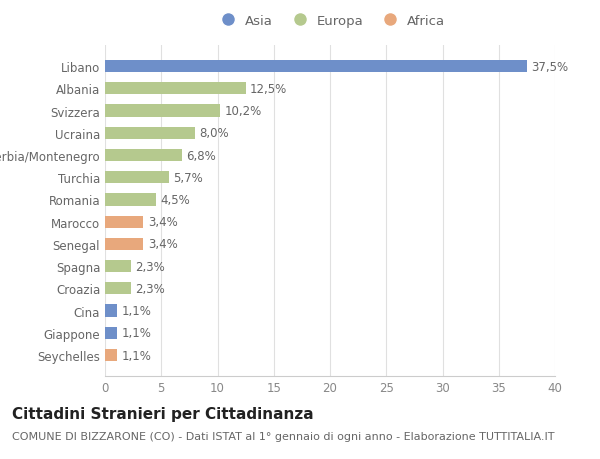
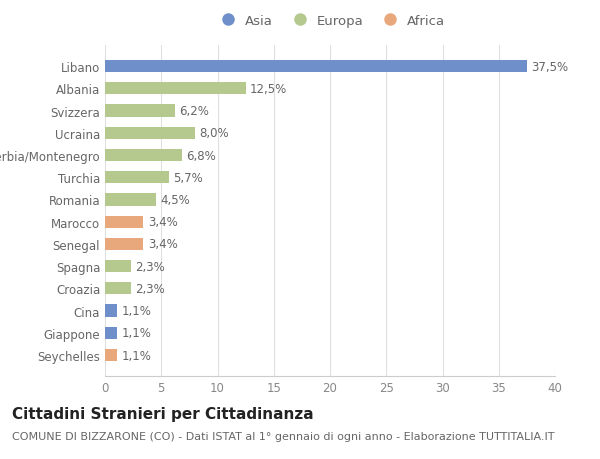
Svizzera: 10,2% -> 6,2%
